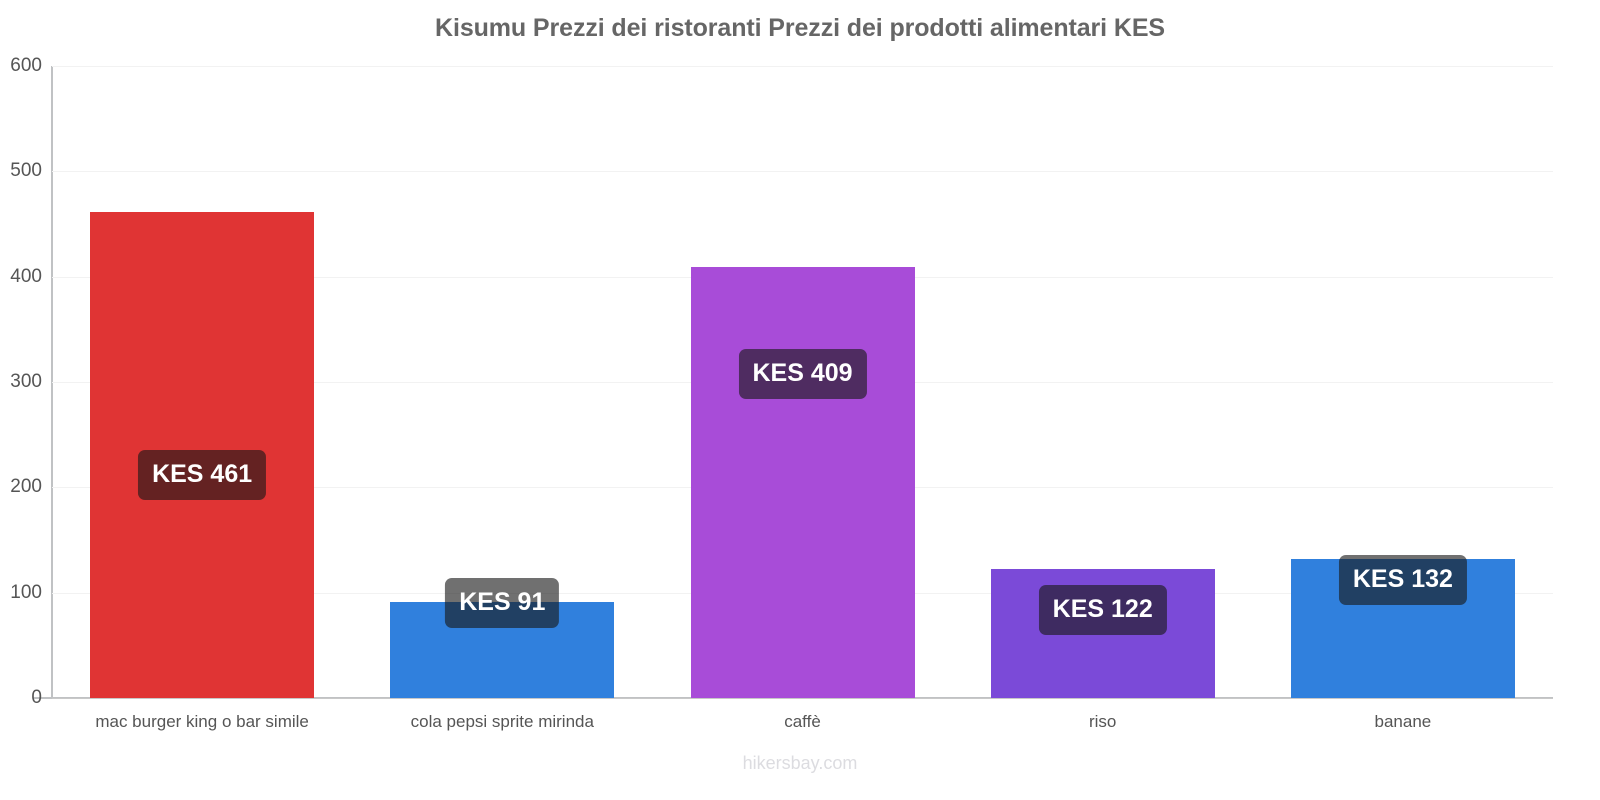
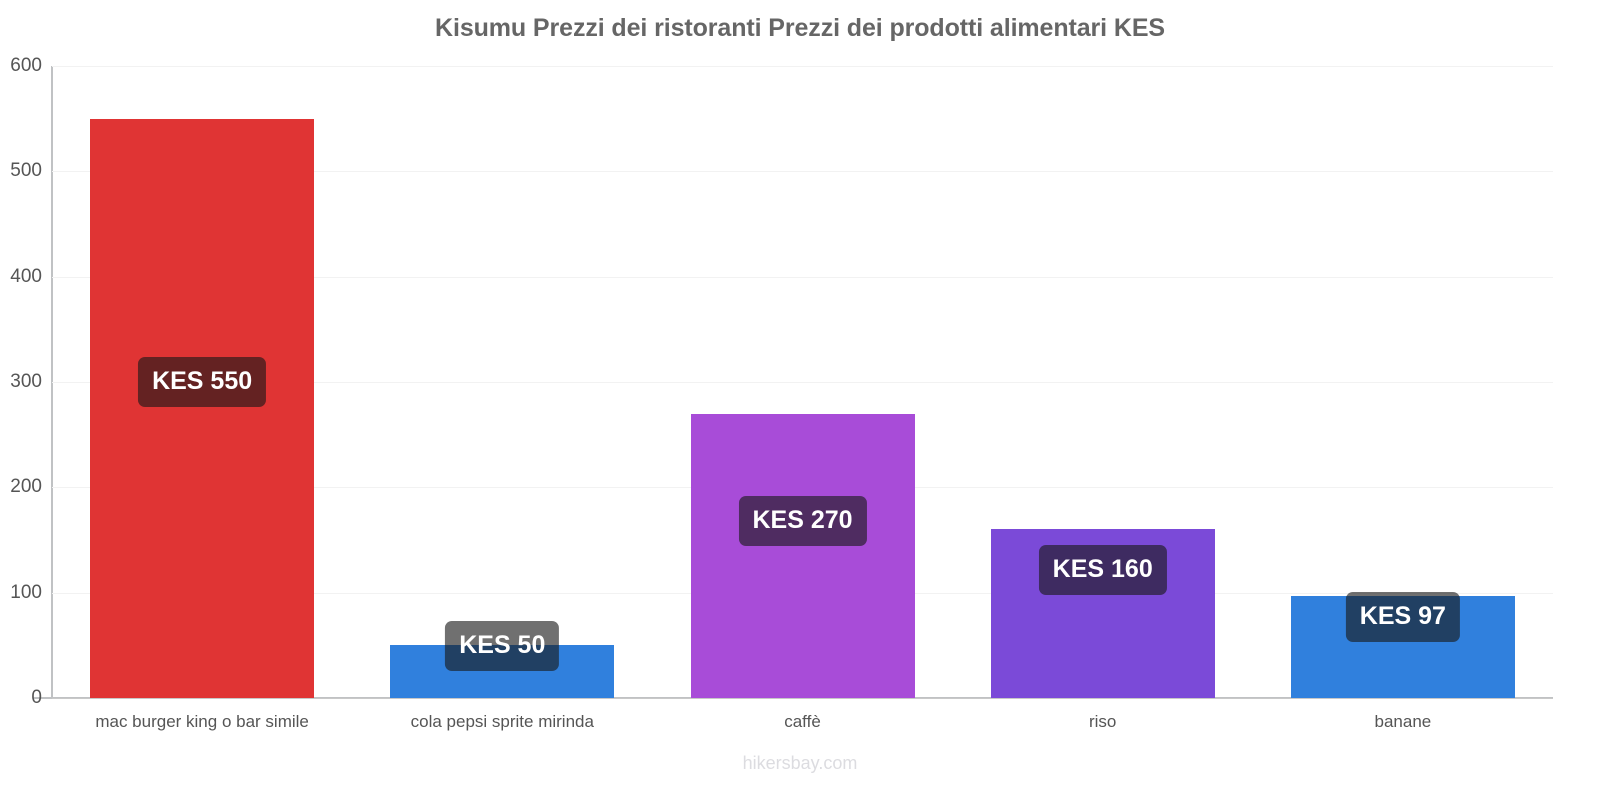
mac burger king o bar simile: 461 -> 550
cola pepsi sprite mirinda: 91 -> 50
caffè: 409 -> 270
riso: 122 -> 160
banane: 132 -> 97
